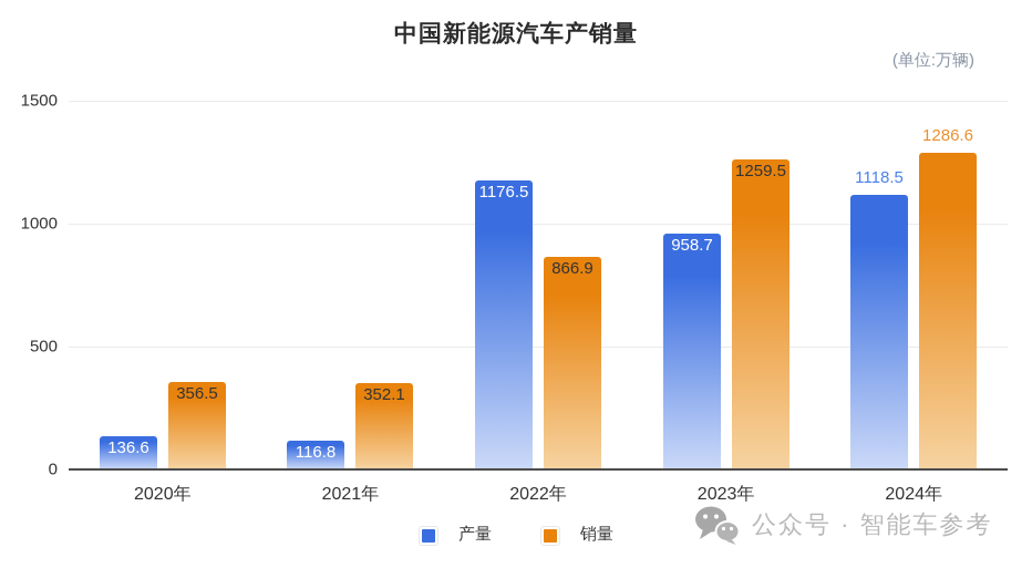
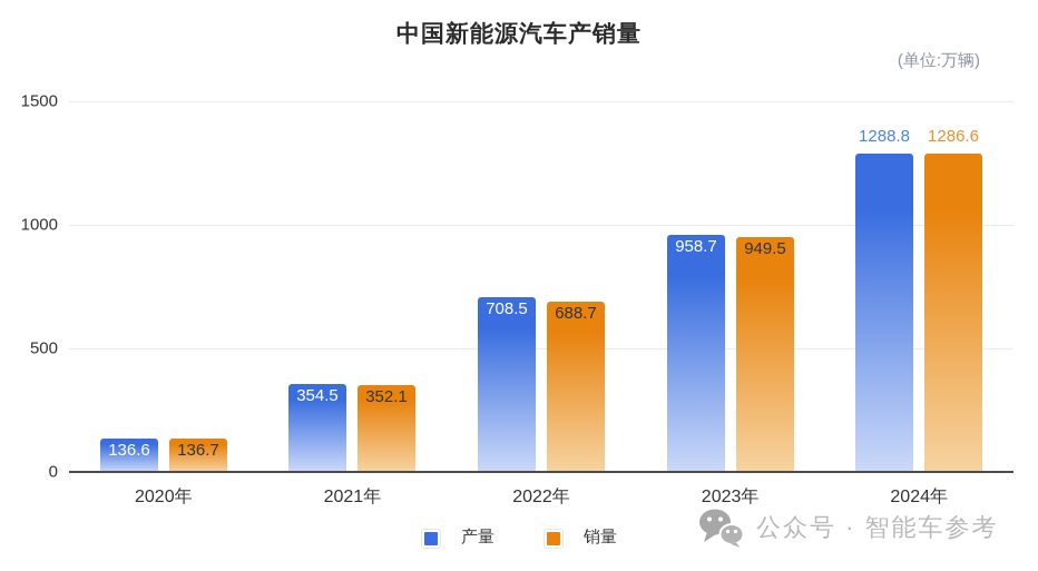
销量/2020年: 356.5 -> 136.7
产量/2021年: 116.8 -> 354.5
产量/2022年: 1176.5 -> 708.5
销量/2022年: 866.9 -> 688.7
销量/2023年: 1259.5 -> 949.5
产量/2024年: 1118.5 -> 1288.8
